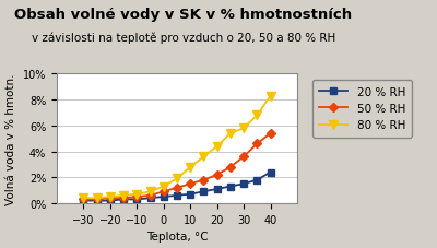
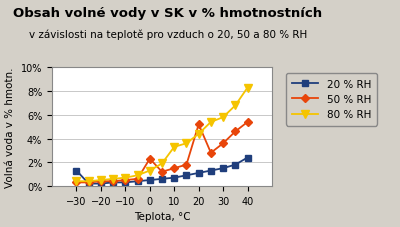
20 % RH/−30: 0.2% -> 1.3%
50 % RH/0: 0.9% -> 2.3%
80 % RH/10: 2.8% -> 3.3%
50 % RH/20: 2.2% -> 5.2%
